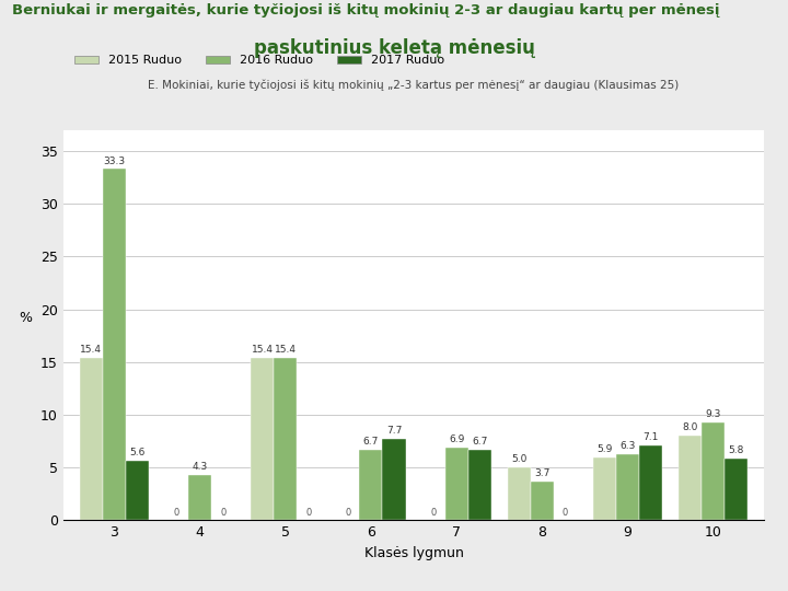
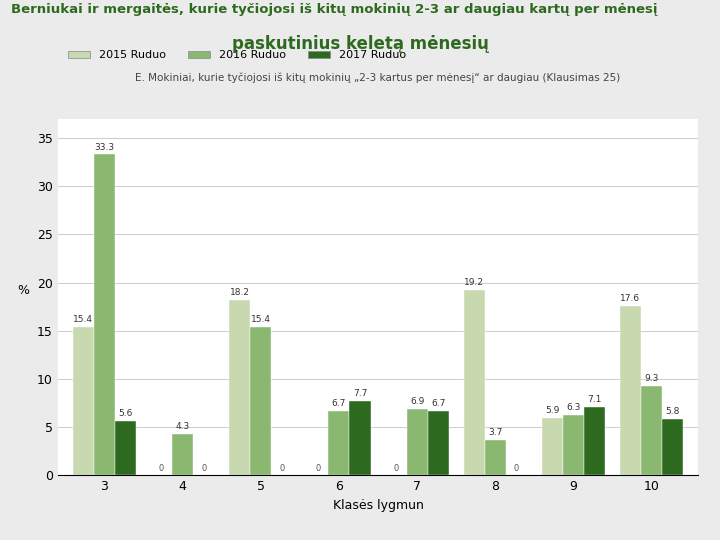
2015 Ruduo/5: 15.4 -> 18.2
2015 Ruduo/8: 5.0 -> 19.2
2015 Ruduo/10: 8.0 -> 17.6
